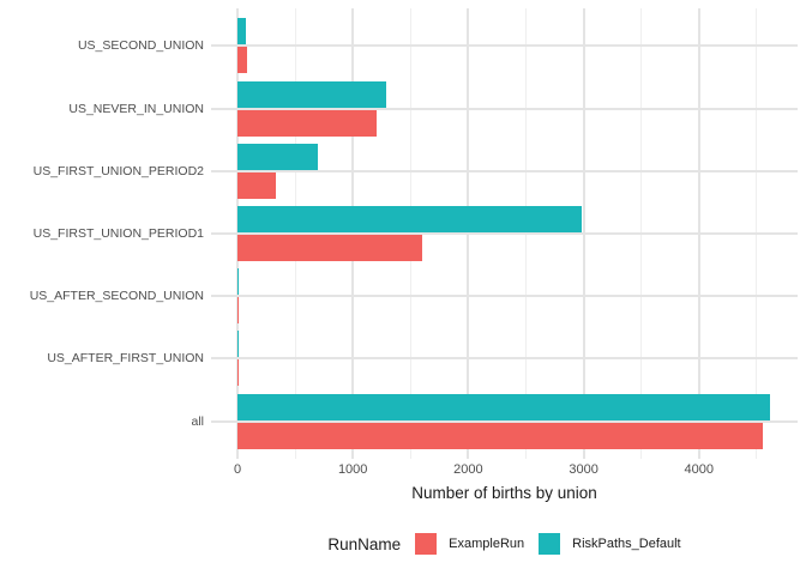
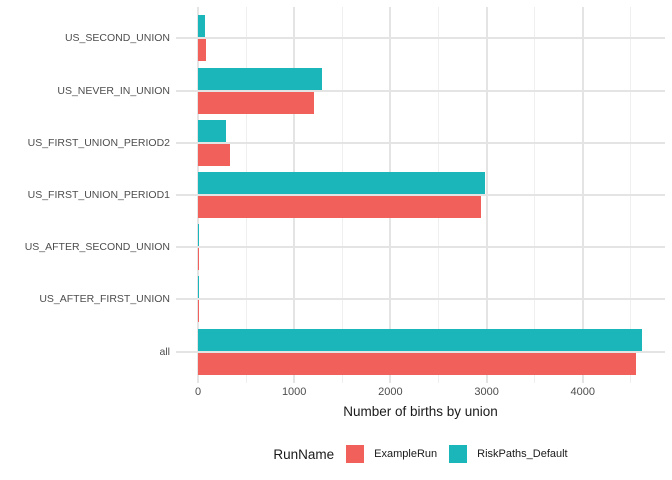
RiskPaths_Default/US_FIRST_UNION_PERIOD2: 700 -> 300
ExampleRun/US_FIRST_UNION_PERIOD1: 1600 -> 2900
